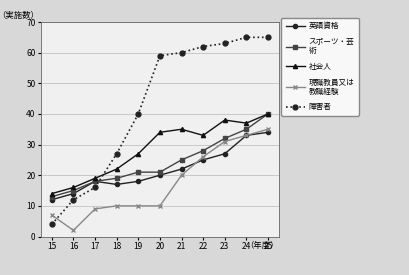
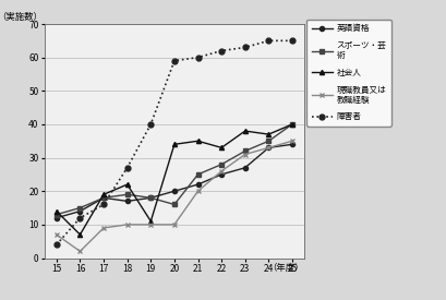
社会人/16: 16 -> 7
スポーツ・芸 術/19: 21 -> 18
社会人/19: 27 -> 11
スポーツ・芸 術/20: 21 -> 16
